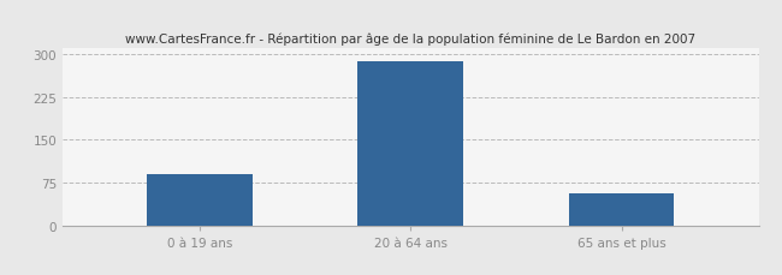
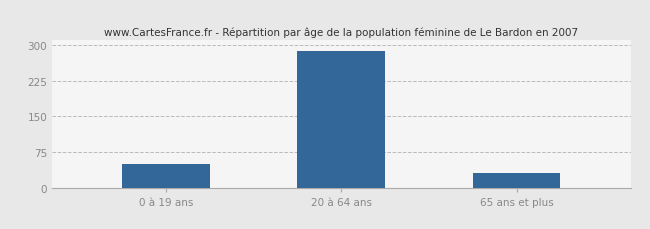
0 à 19 ans: 90 -> 50
65 ans et plus: 55 -> 30
